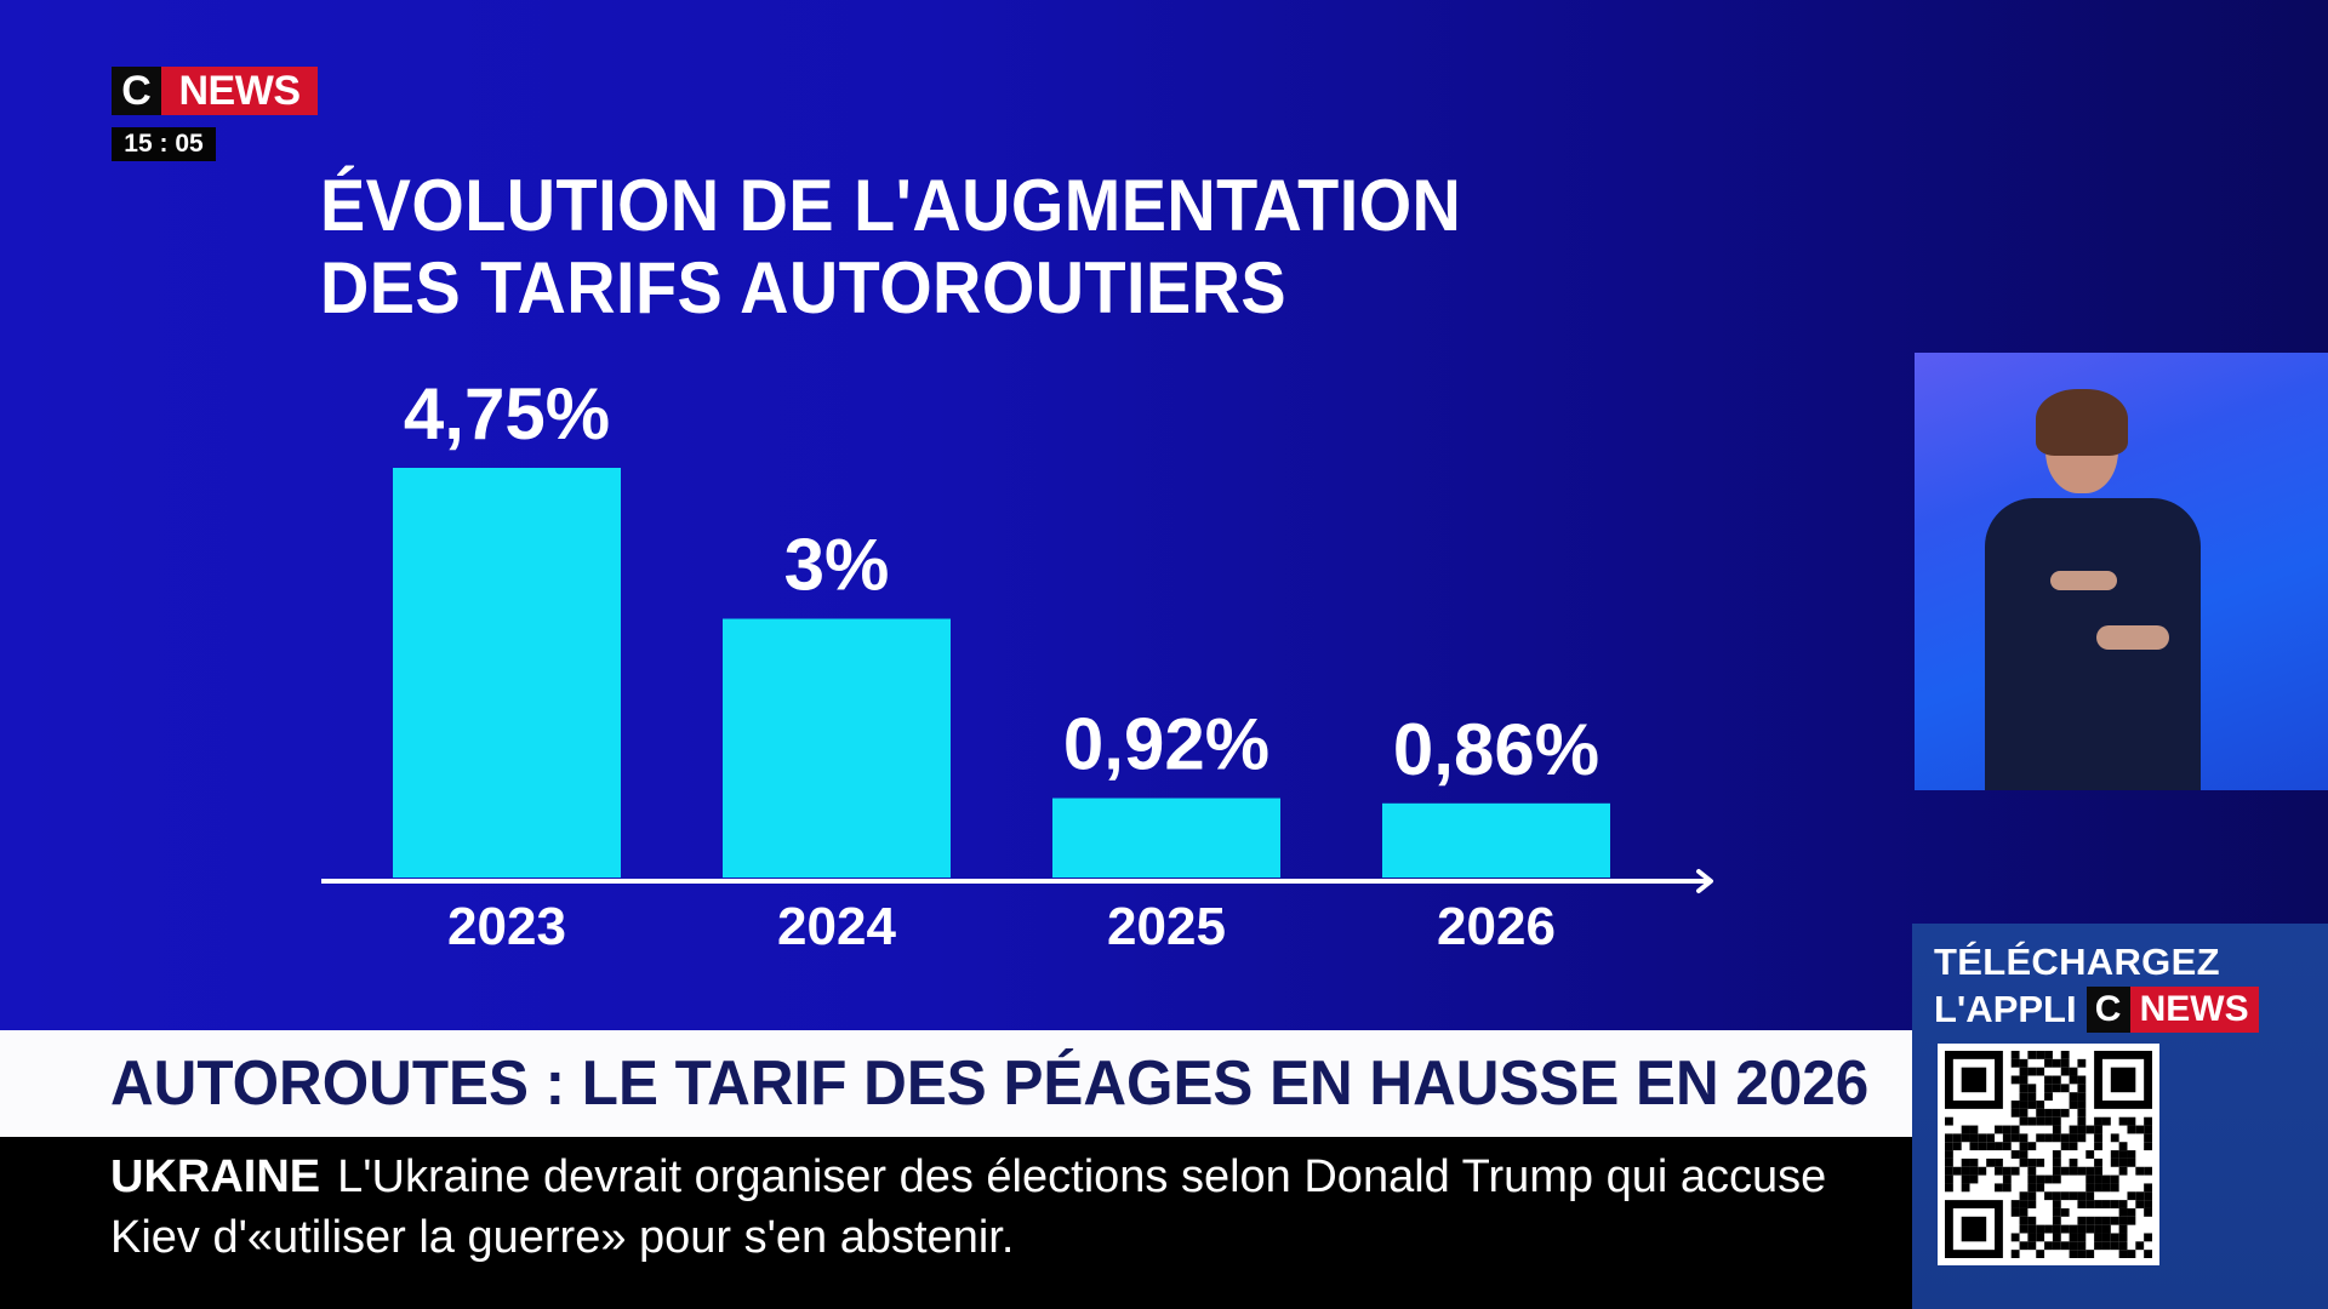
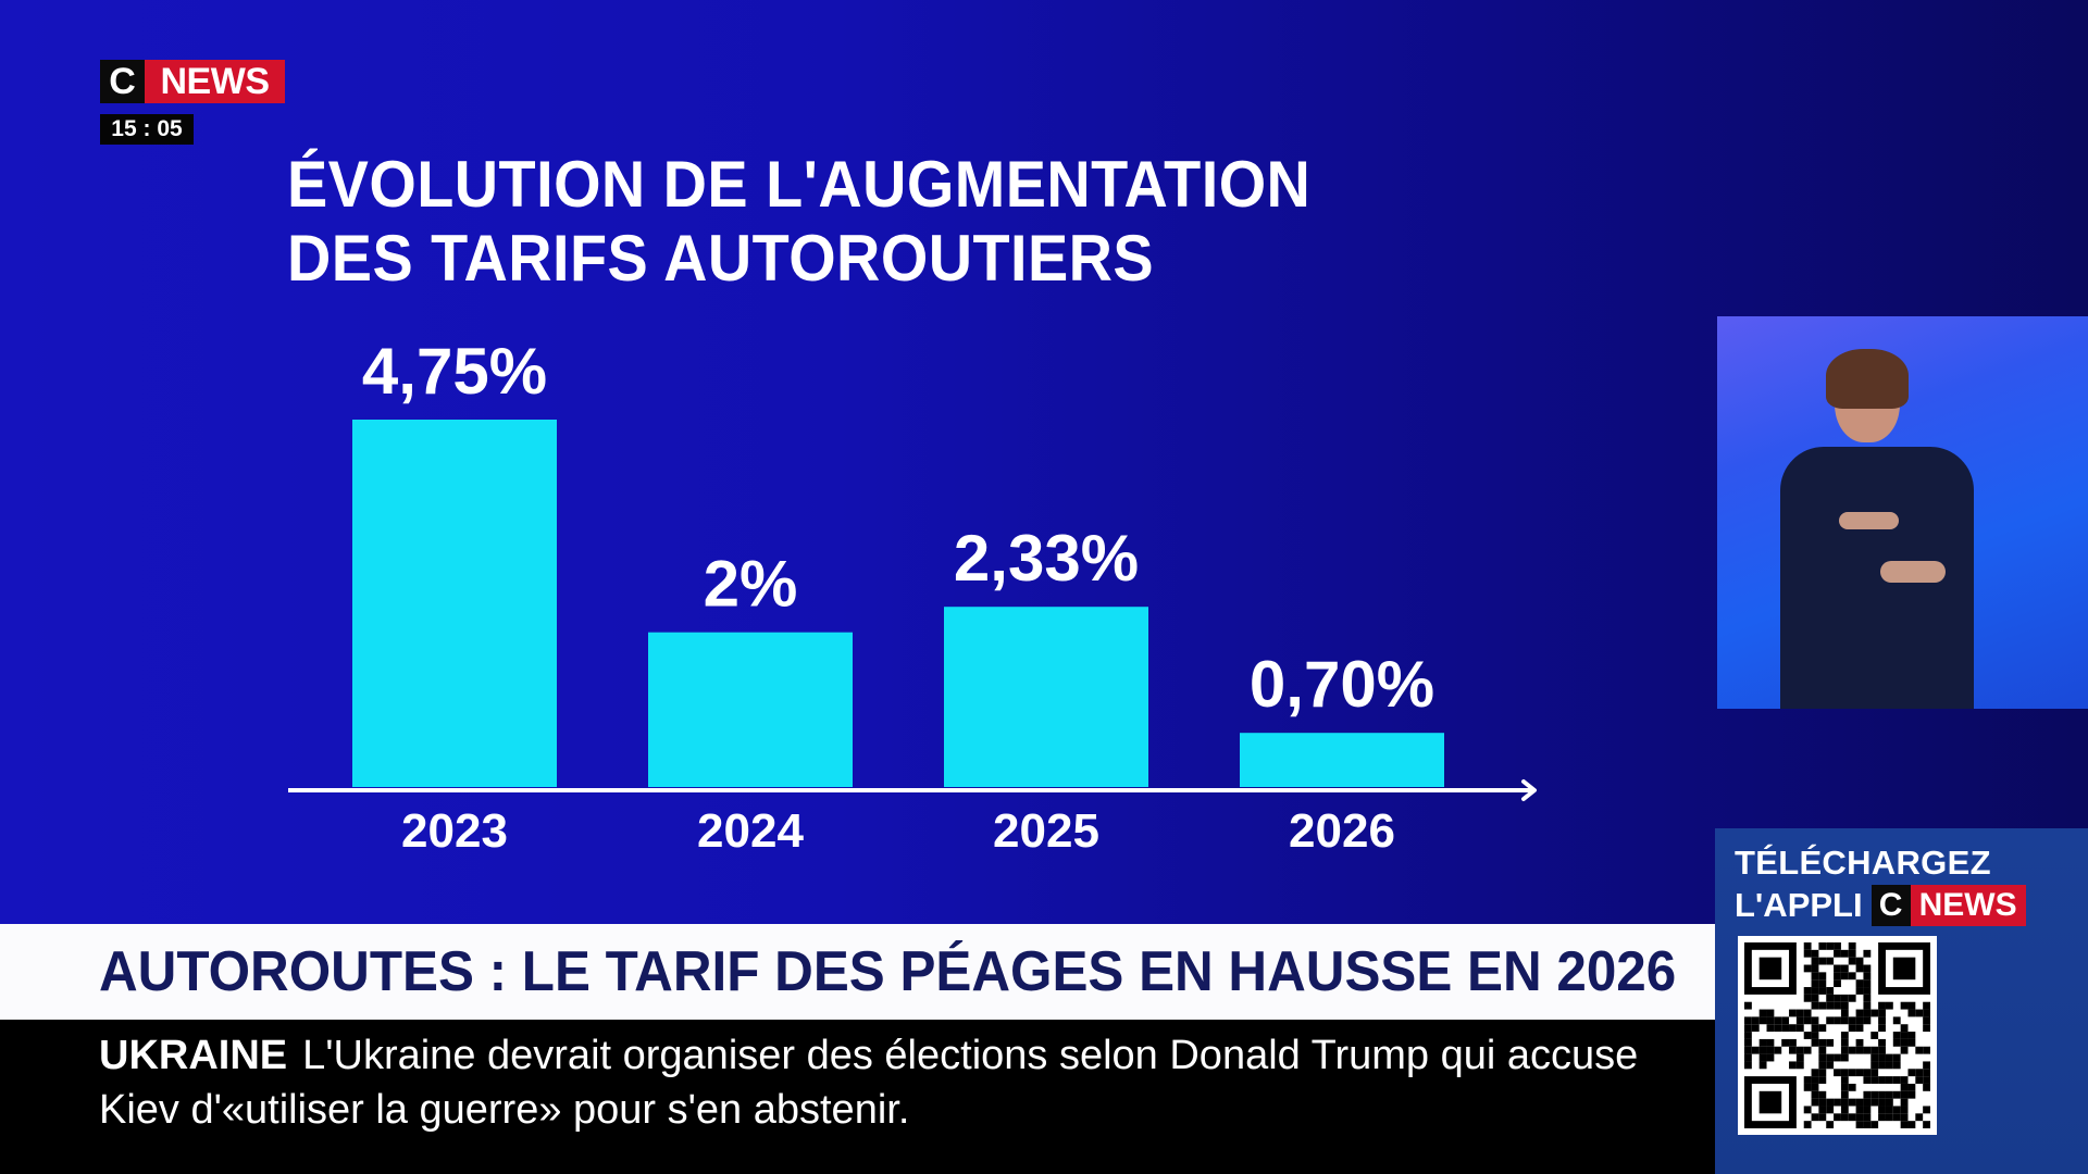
2024: 3% -> 2%
2025: 0,92% -> 2,33%
2026: 0,86% -> 0,70%
